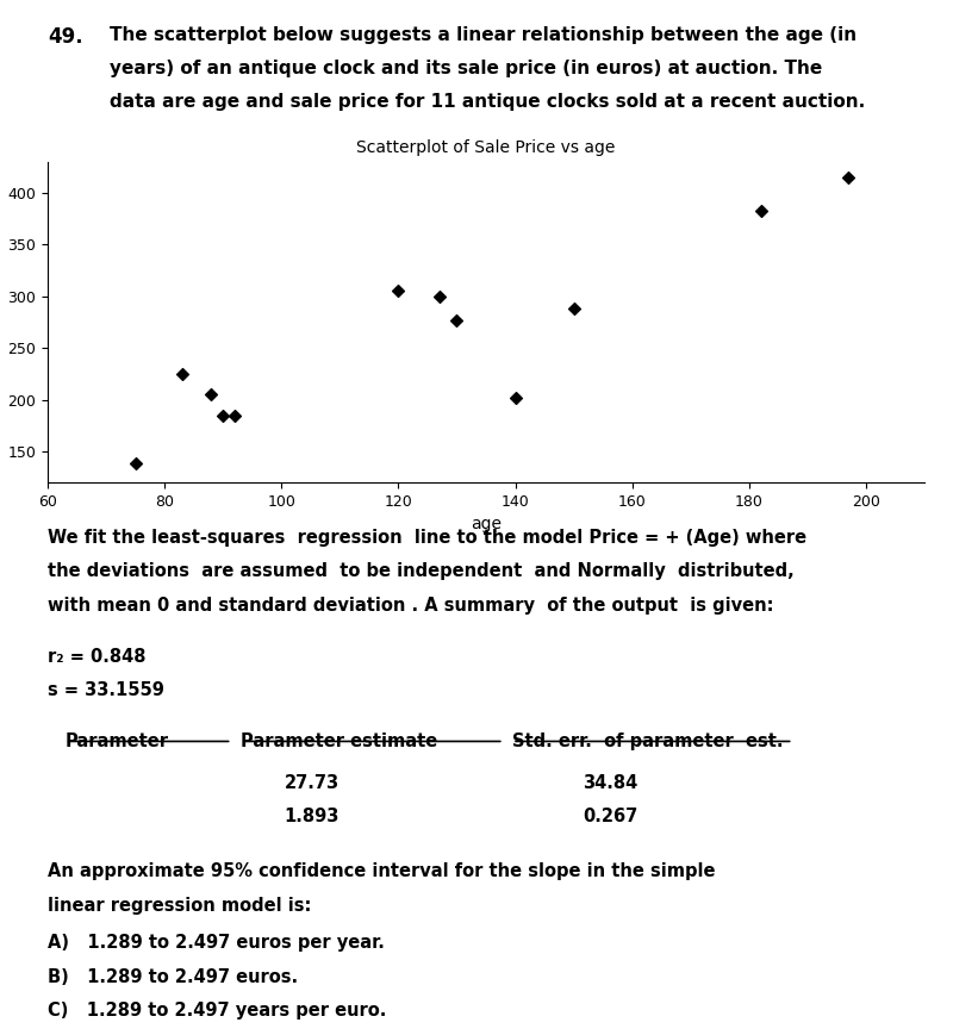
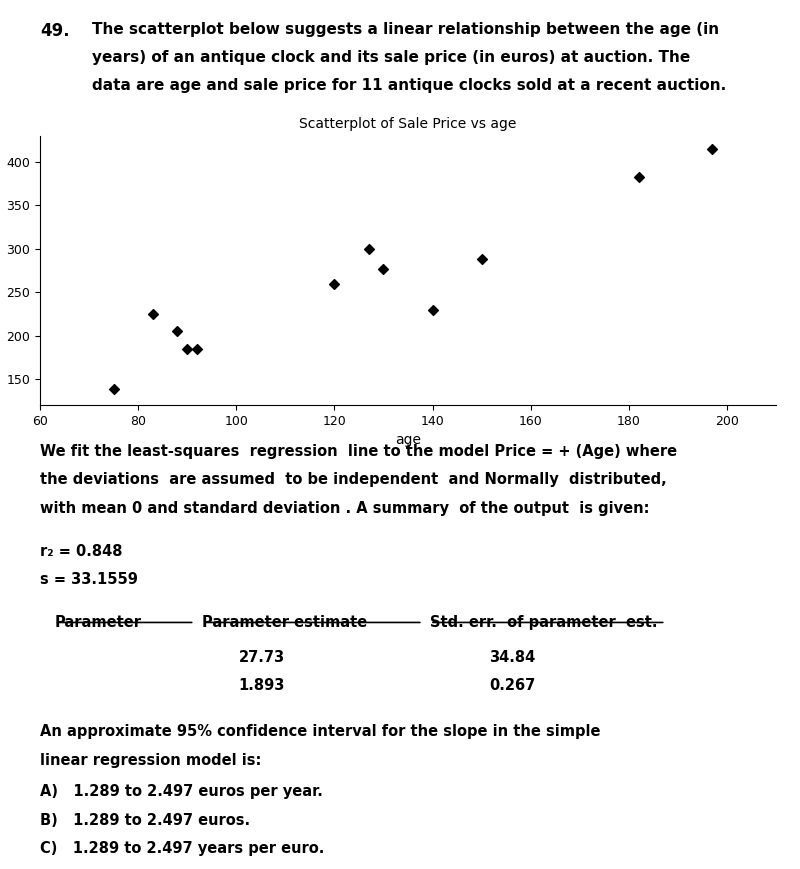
120: 306 -> 259
140: 202 -> 229
